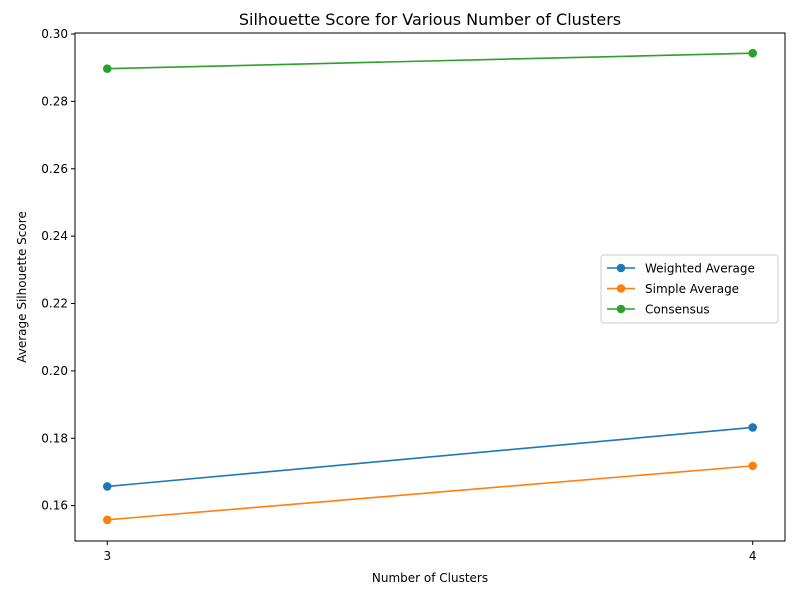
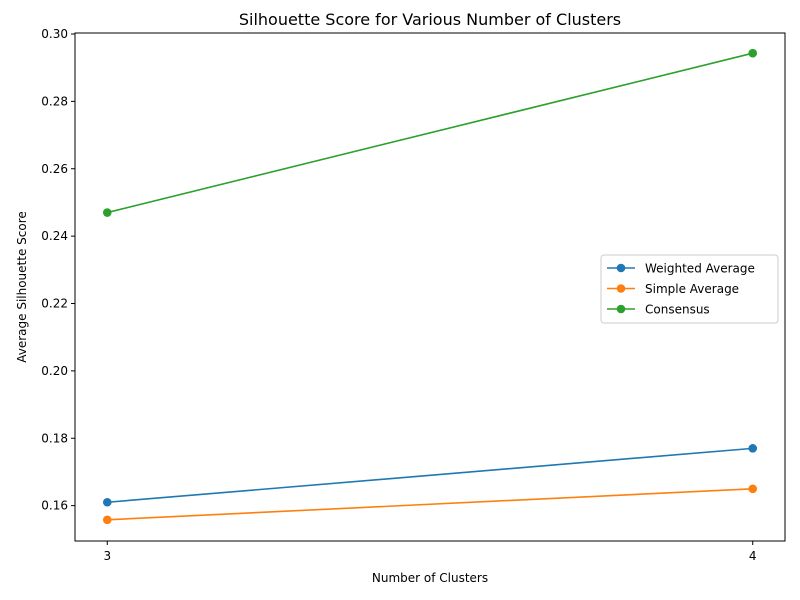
Weighted Average/3: 0.166 -> 0.161
Consensus/3: 0.290 -> 0.247
Weighted Average/4: 0.183 -> 0.177
Simple Average/4: 0.172 -> 0.165
